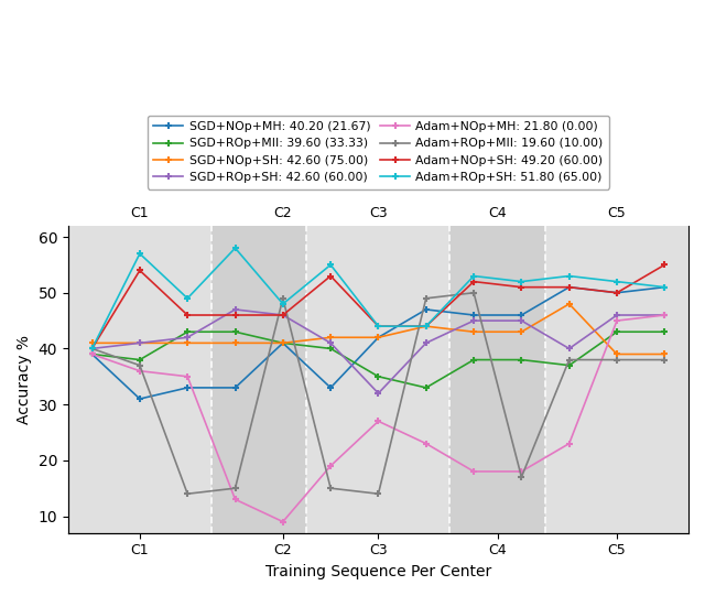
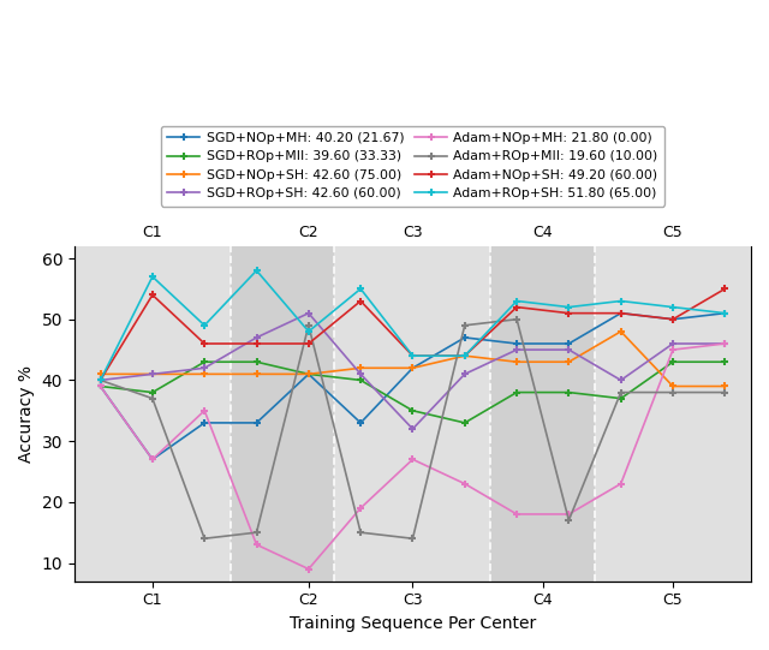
SGD+NOp+MH: 40.20 (21.67)/C1: 31 -> 27
Adam+NOp+MH: 21.80 (0.00)/C1: 36 -> 27
SGD+ROp+SH: 42.60 (60.00)/C2: 46 -> 51
